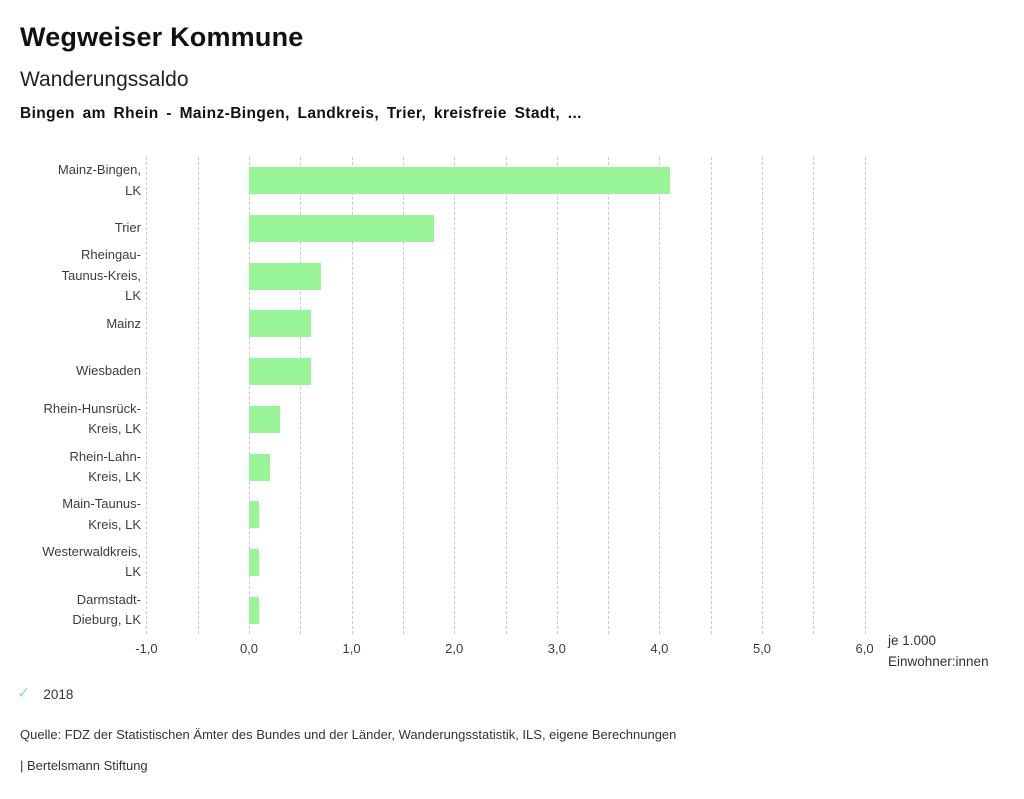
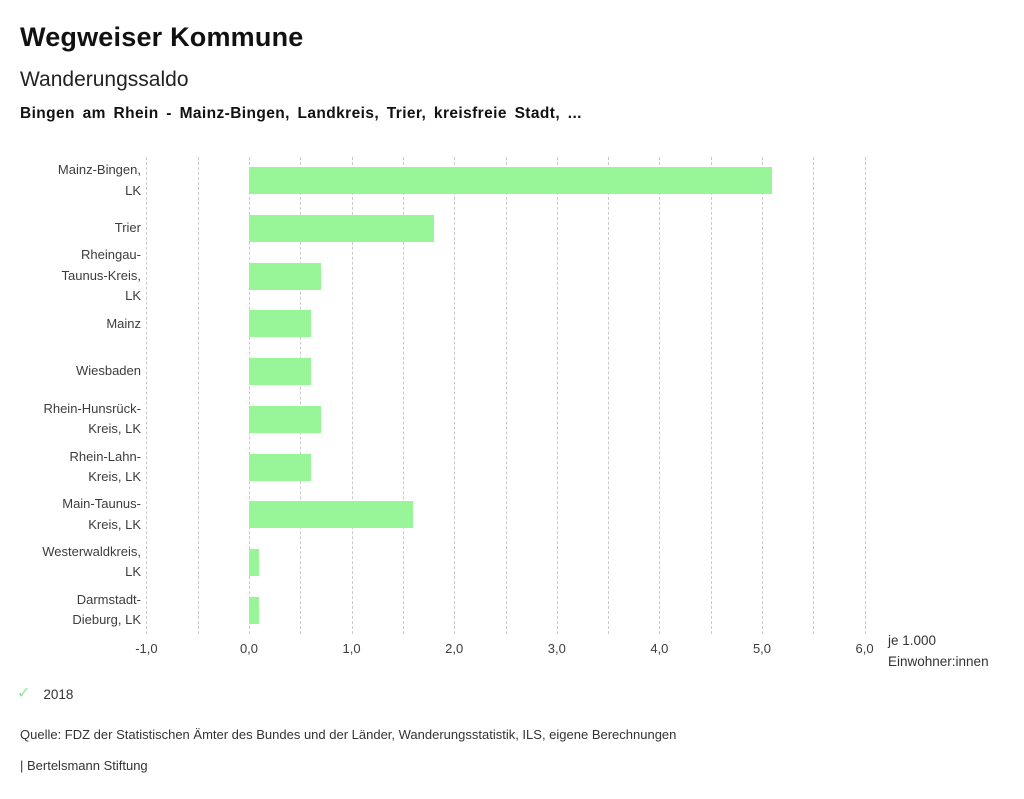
Mainz-Bingen, LK: 4,1 -> 5,1
Rhein-Hunsrück-Kreis, LK: 0,3 -> 0,7
Rhein-Lahn-Kreis, LK: 0,2 -> 0,6
Main-Taunus-Kreis, LK: 0,1 -> 1,6
